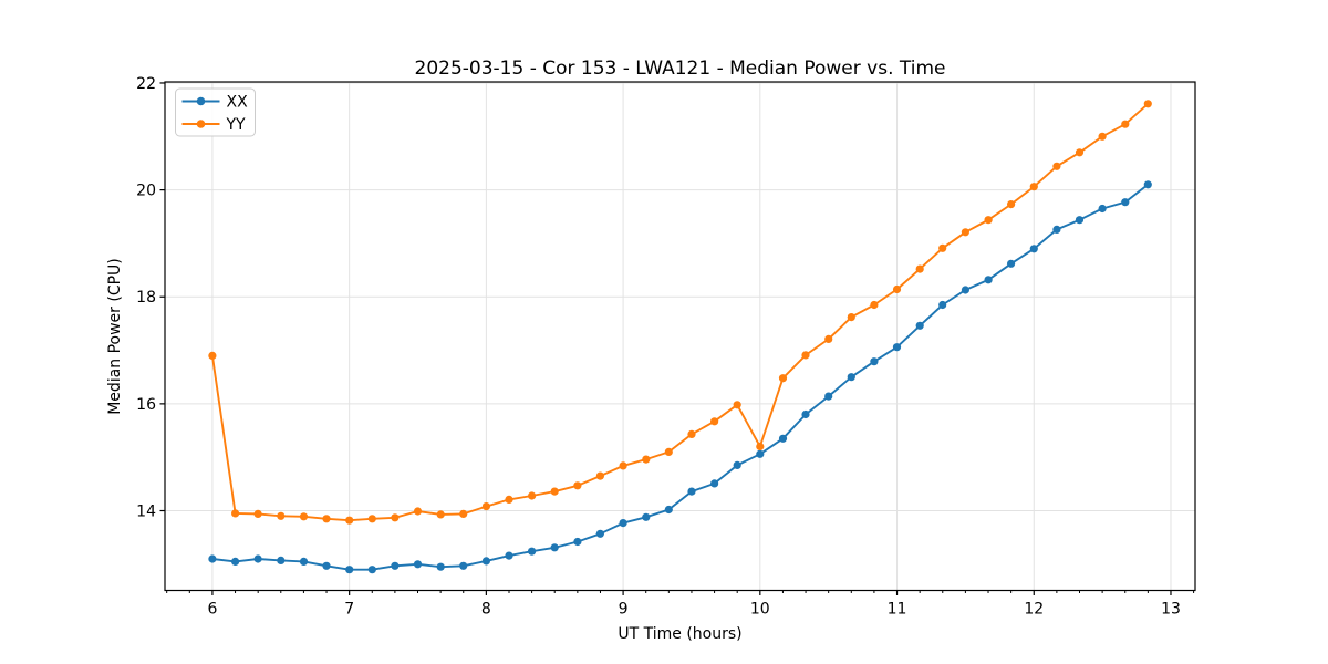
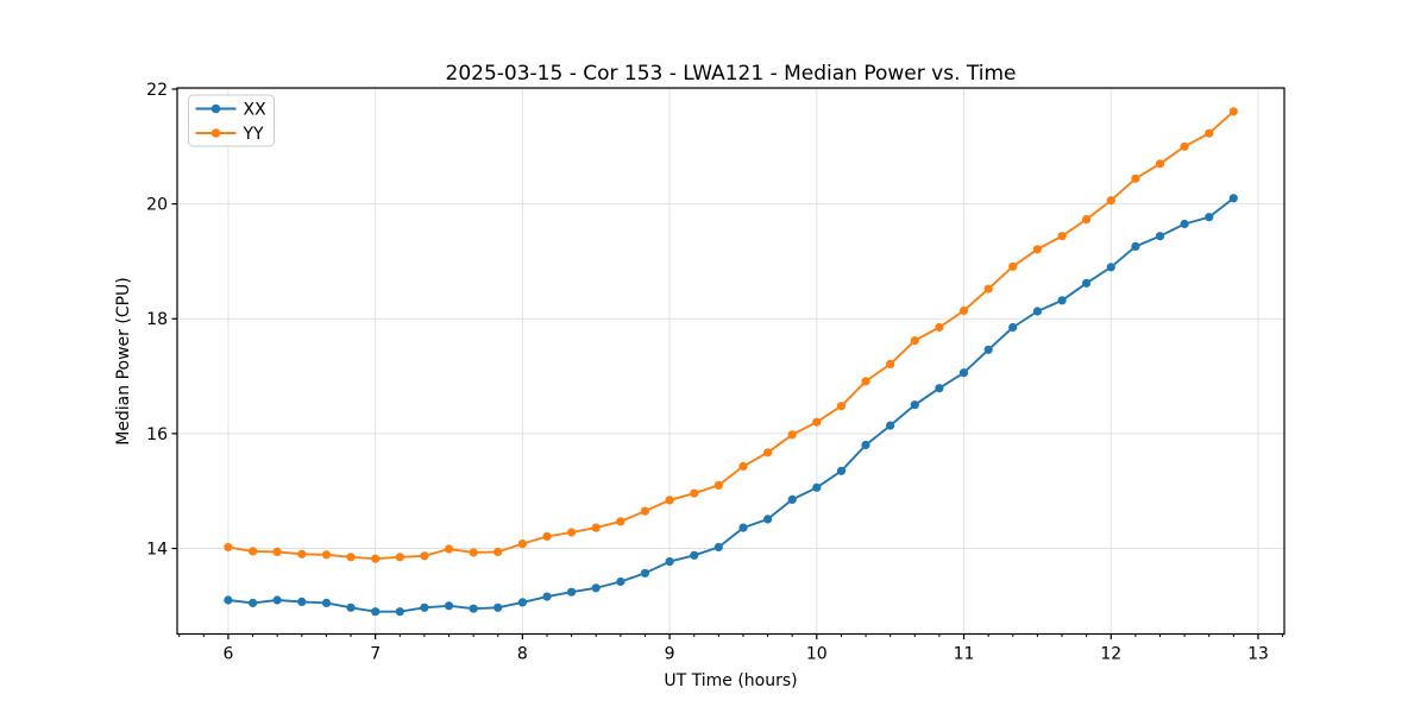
YY/6: 16.9 -> 14.0
YY/10: 15.2 -> 16.2
